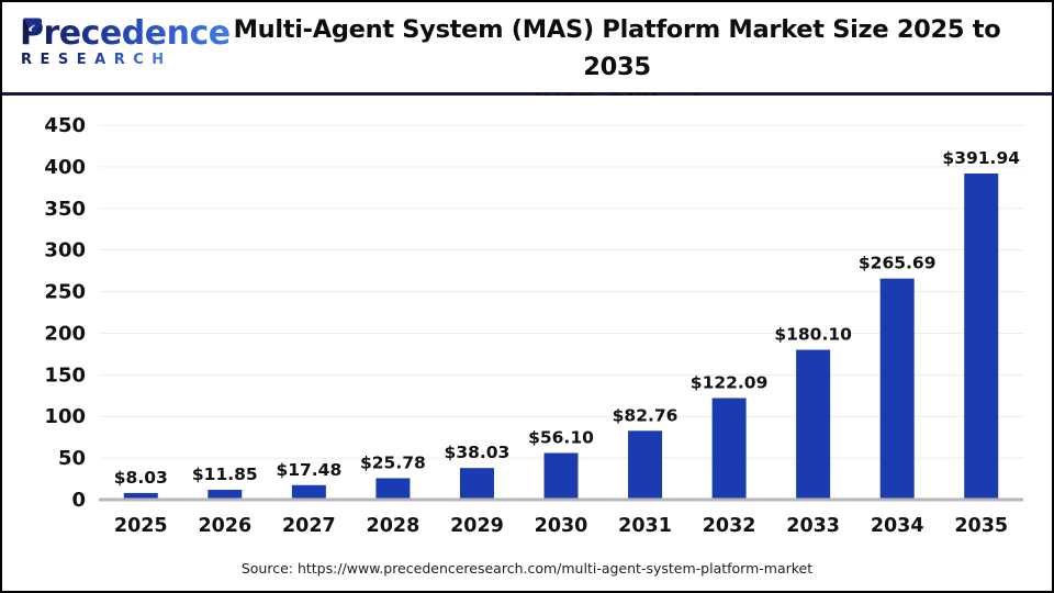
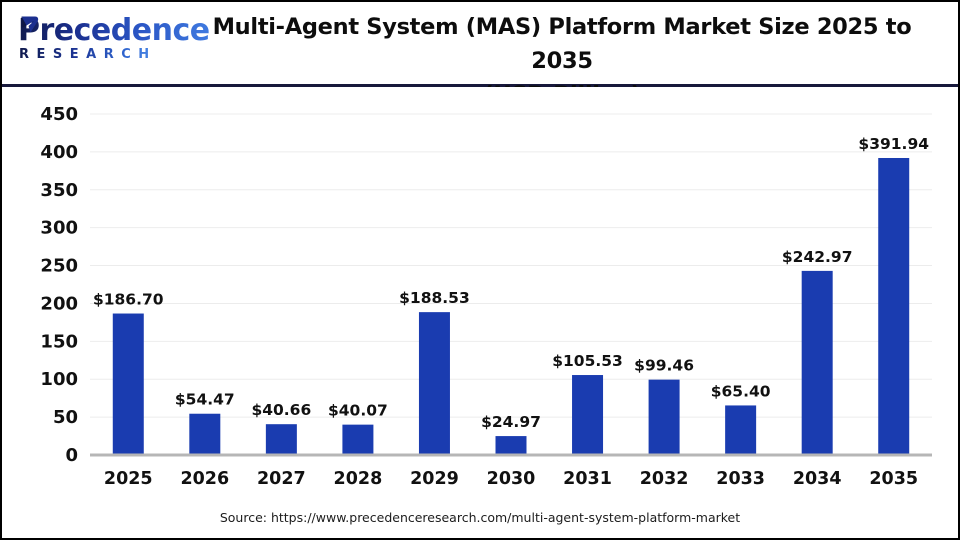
2025: $8.03 -> $186.70
2026: $11.85 -> $54.47
2027: $17.48 -> $40.66
2028: $25.78 -> $40.07
2029: $38.03 -> $188.53
2030: $56.10 -> $24.97
2031: $82.76 -> $105.53
2032: $122.09 -> $99.46
2033: $180.10 -> $65.40
2034: $265.69 -> $242.97
